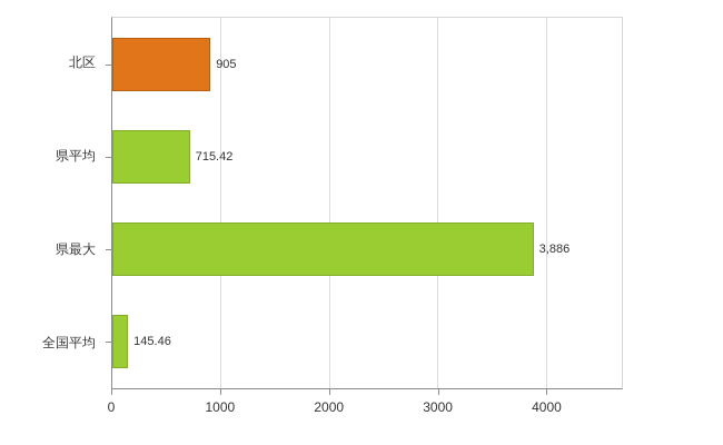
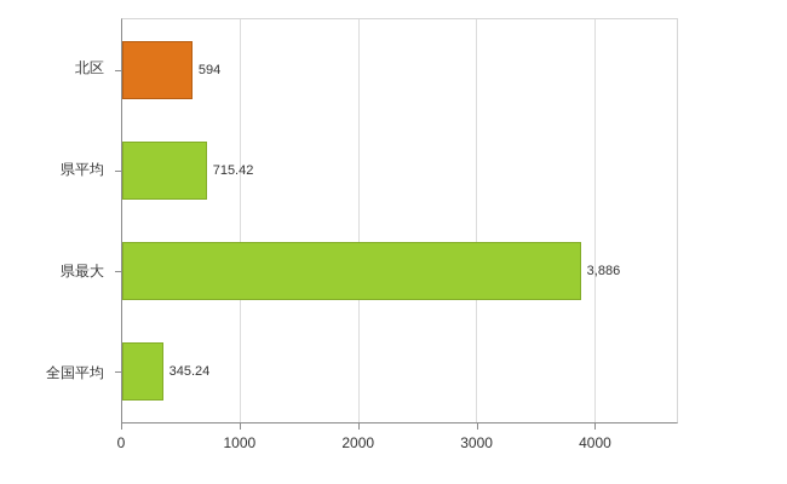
北区: 905 -> 594
全国平均: 145.46 -> 345.24
